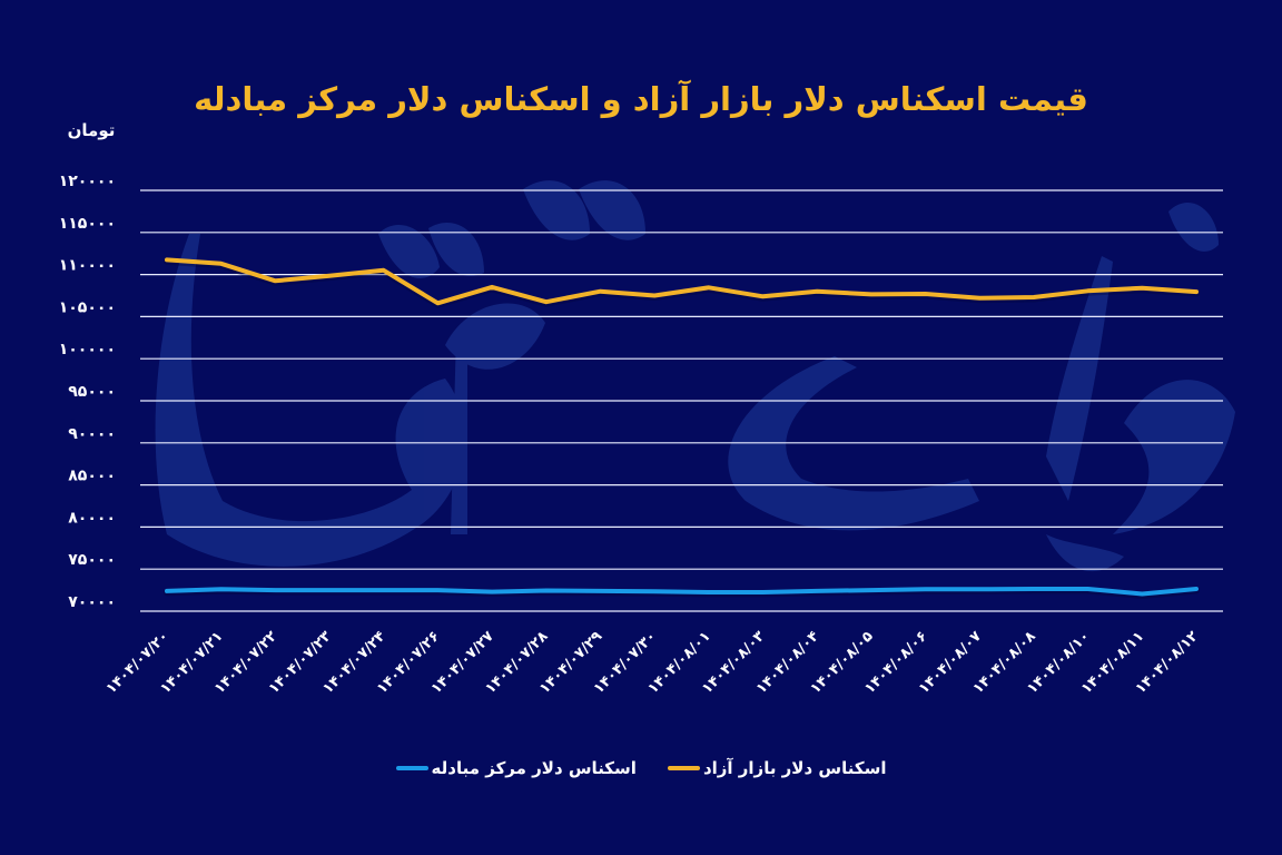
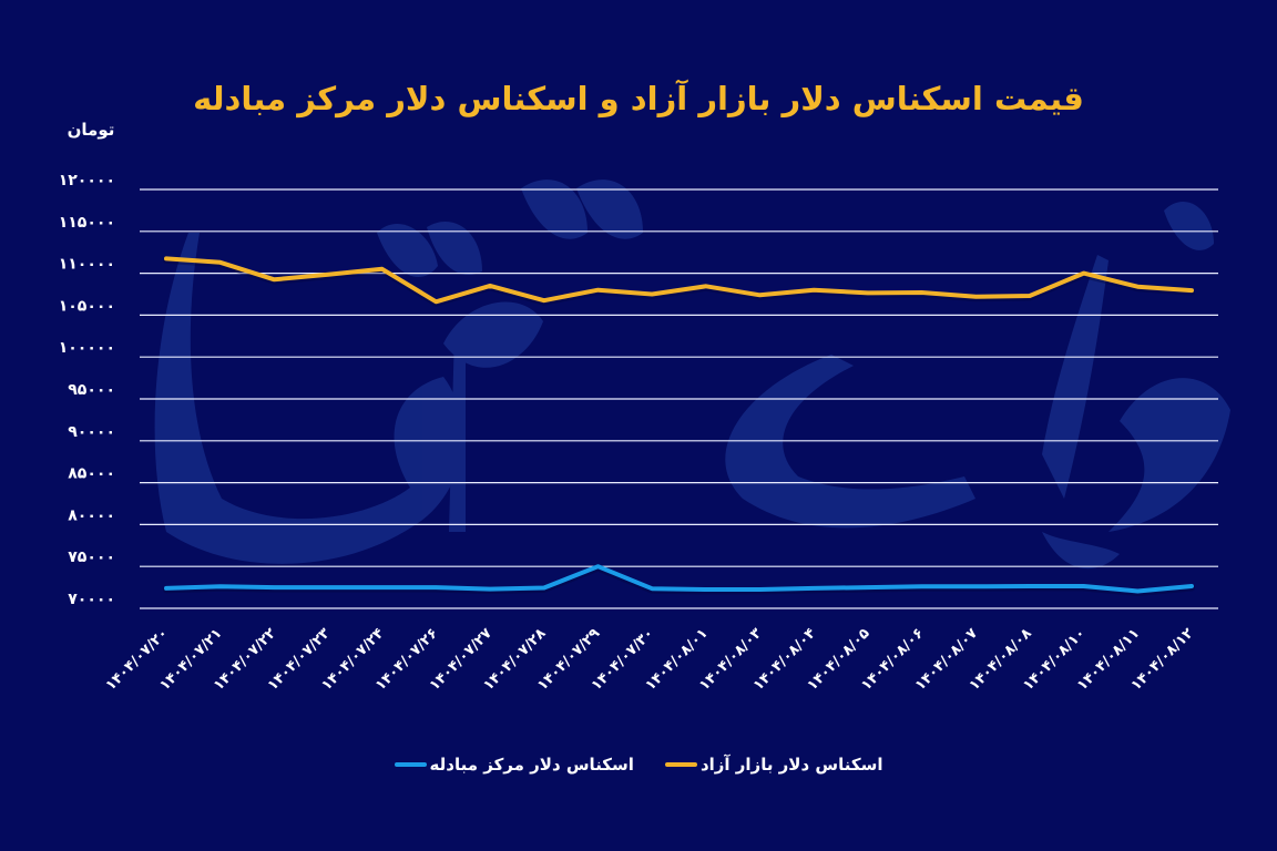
اسکناس دلار مرکز مبادله/۱۴۰۴/۰۷/۲۹: 72000 -> 75000
اسکناس دلار بازار آزاد/۱۴۰۴/۰۸/۱۰: 108000 -> 110000
